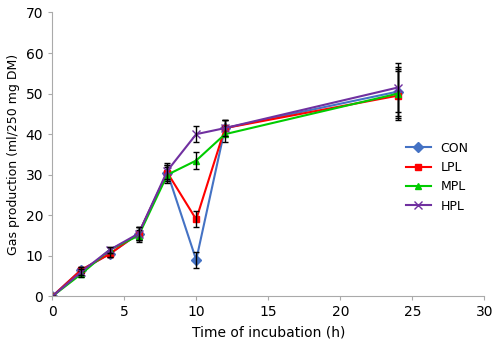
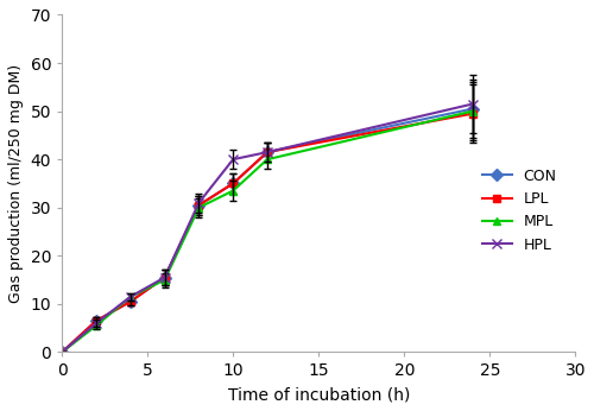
CON/10: 9.0 -> 35.0
LPL/10: 19.0 -> 35.0
